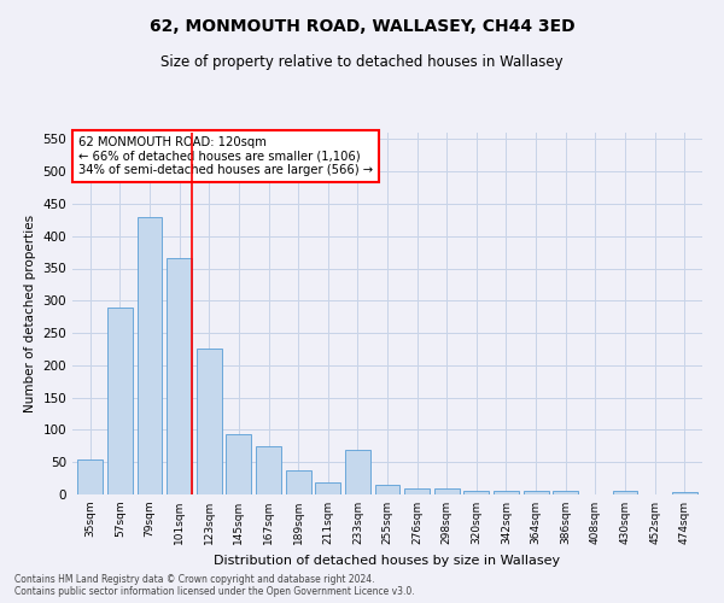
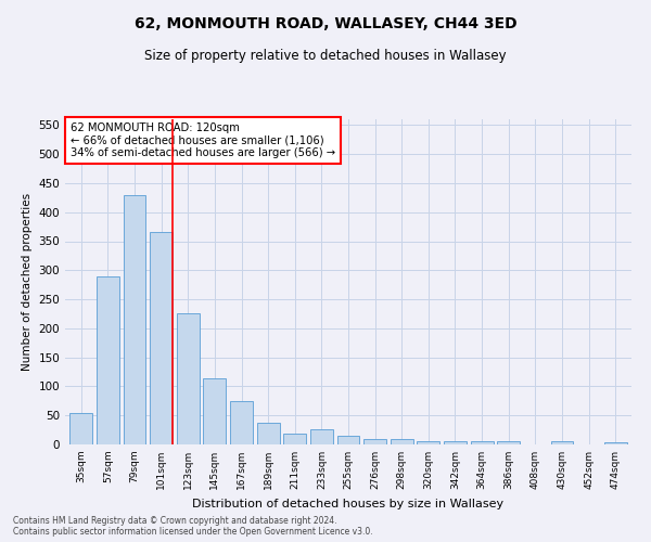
145sqm: 94 -> 113
233sqm: 70 -> 27
